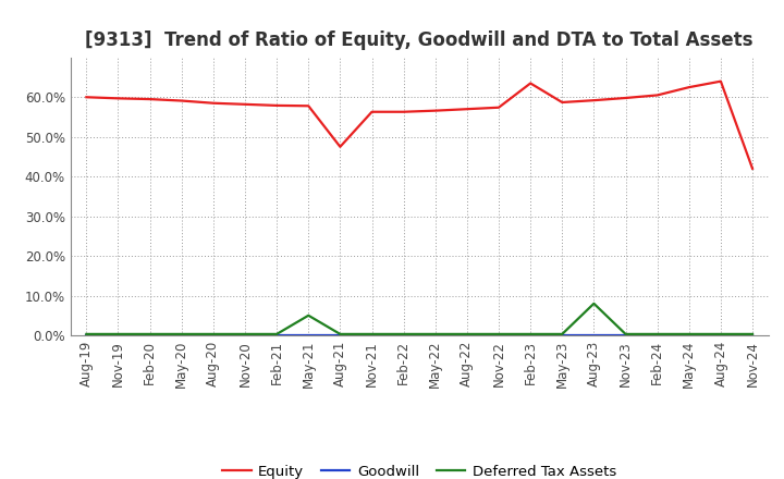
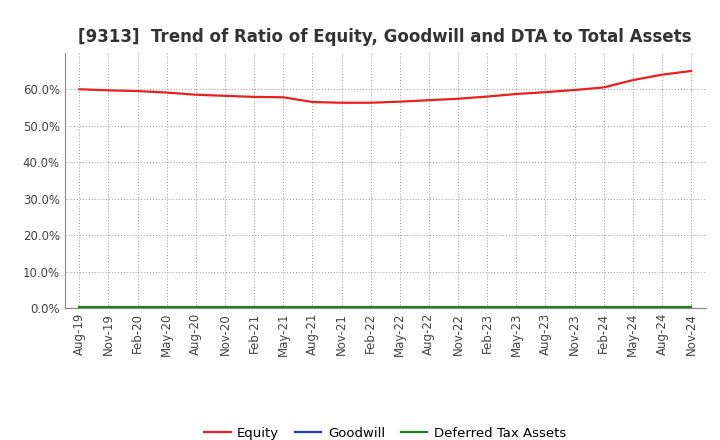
Deferred Tax Assets/May-21: 5.0% -> 0.3%
Equity/Aug-21: 47.5% -> 56.5%
Equity/Feb-23: 63.5% -> 58.0%
Deferred Tax Assets/Aug-23: 8.0% -> 0.3%
Equity/Nov-24: 42.0% -> 65.0%
